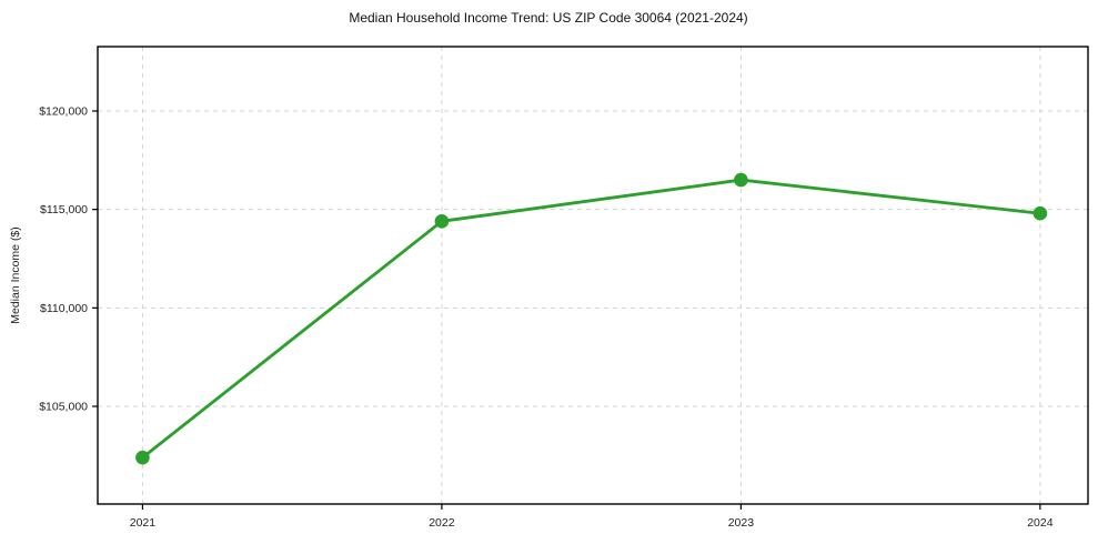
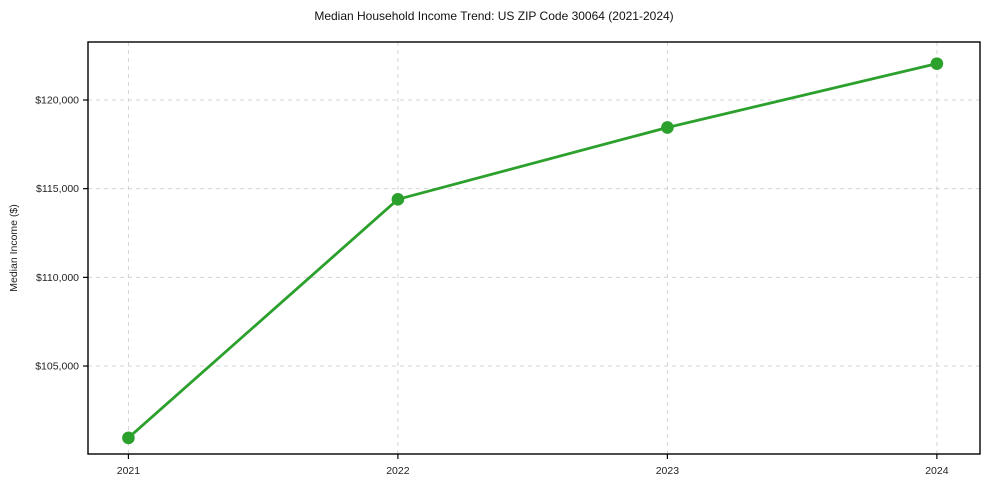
2021: $102400 -> $101000
2023: $116500 -> $118400
2024: $114800 -> $122000
